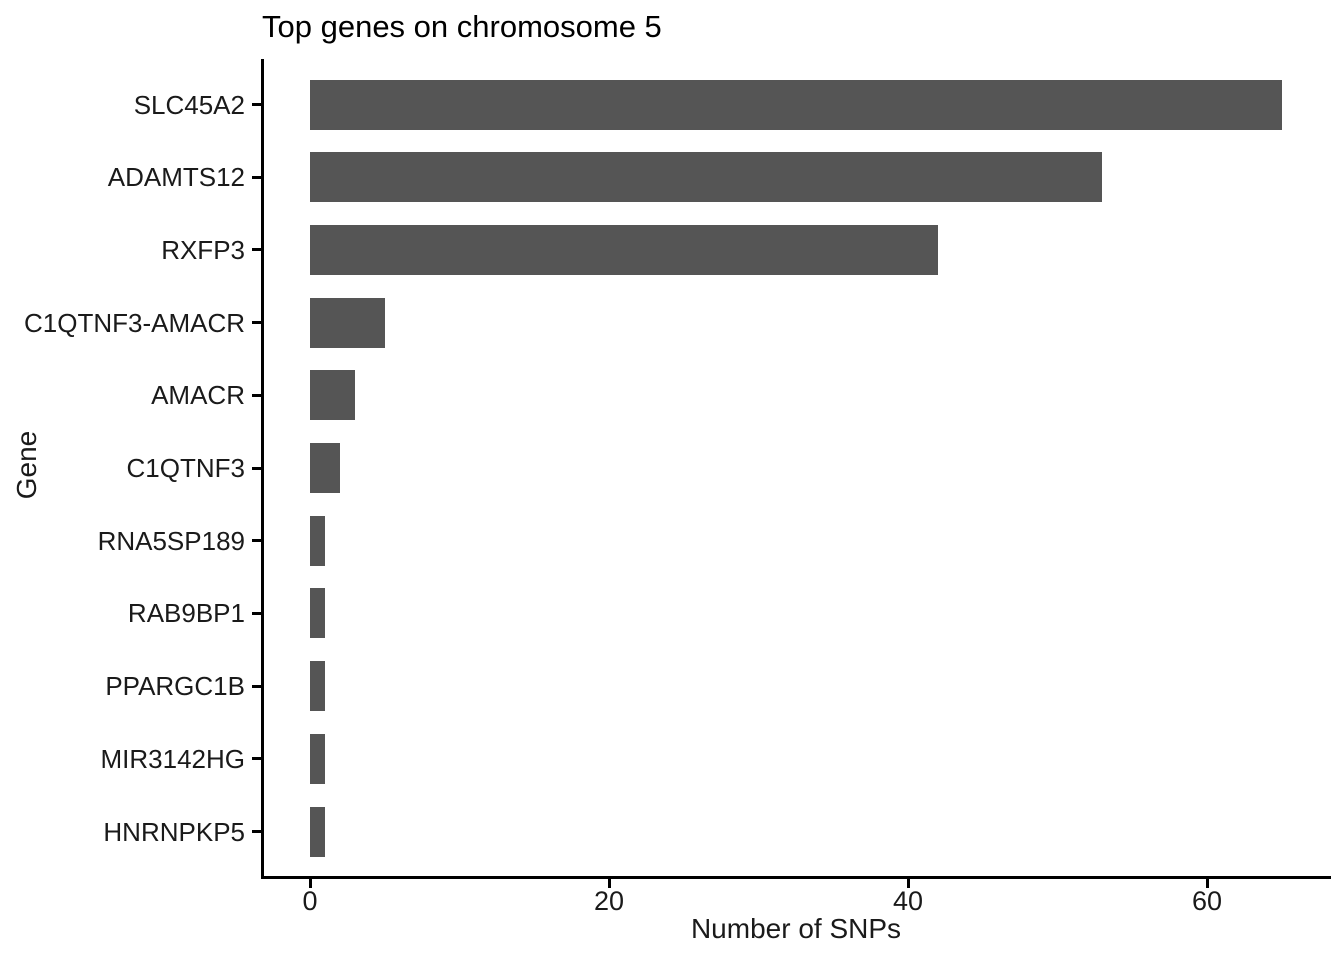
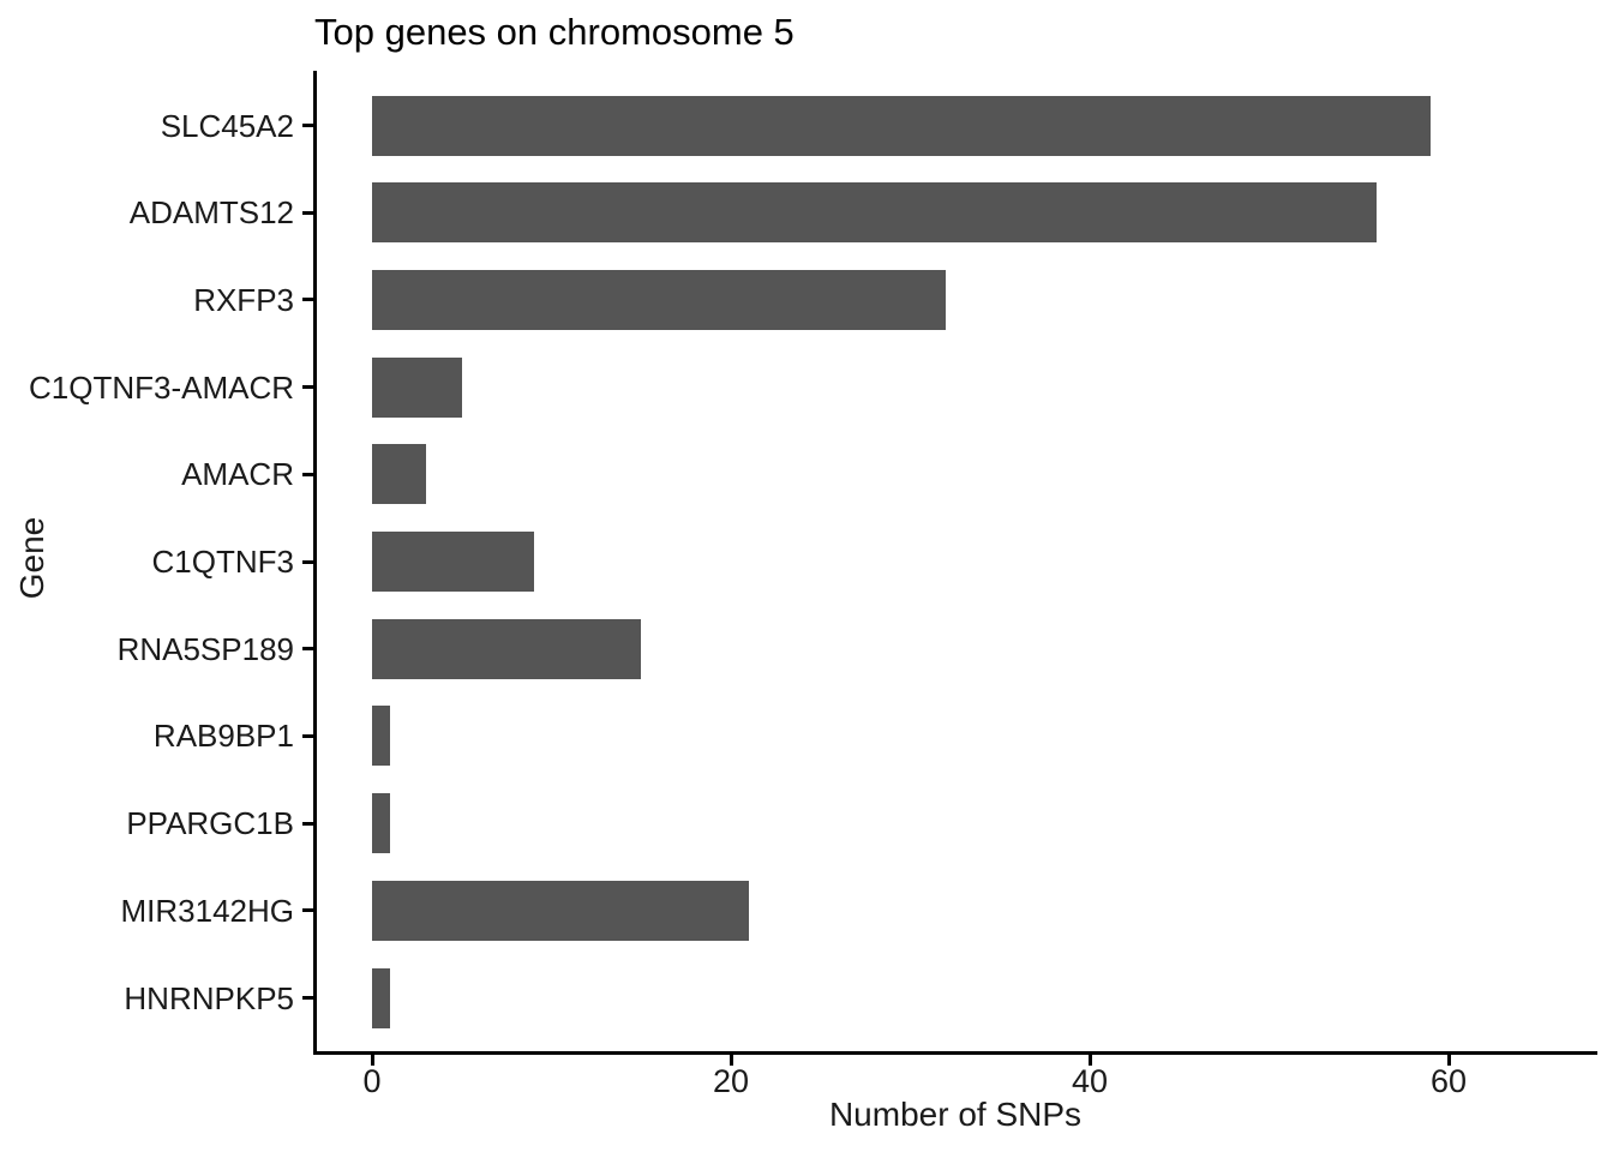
SLC45A2: 65 -> 59
ADAMTS12: 53 -> 56
RXFP3: 42 -> 32
C1QTNF3: 2 -> 9
RNA5SP189: 1 -> 15
MIR3142HG: 1 -> 21
